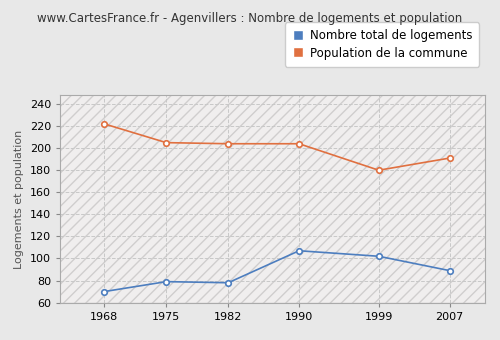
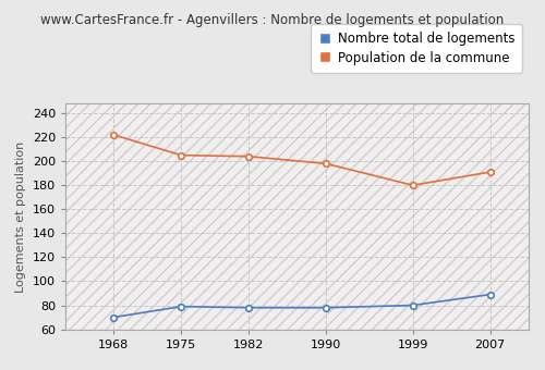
Nombre total de logements/1990: 107 -> 78
Population de la commune/1990: 204 -> 198
Nombre total de logements/1999: 102 -> 80
